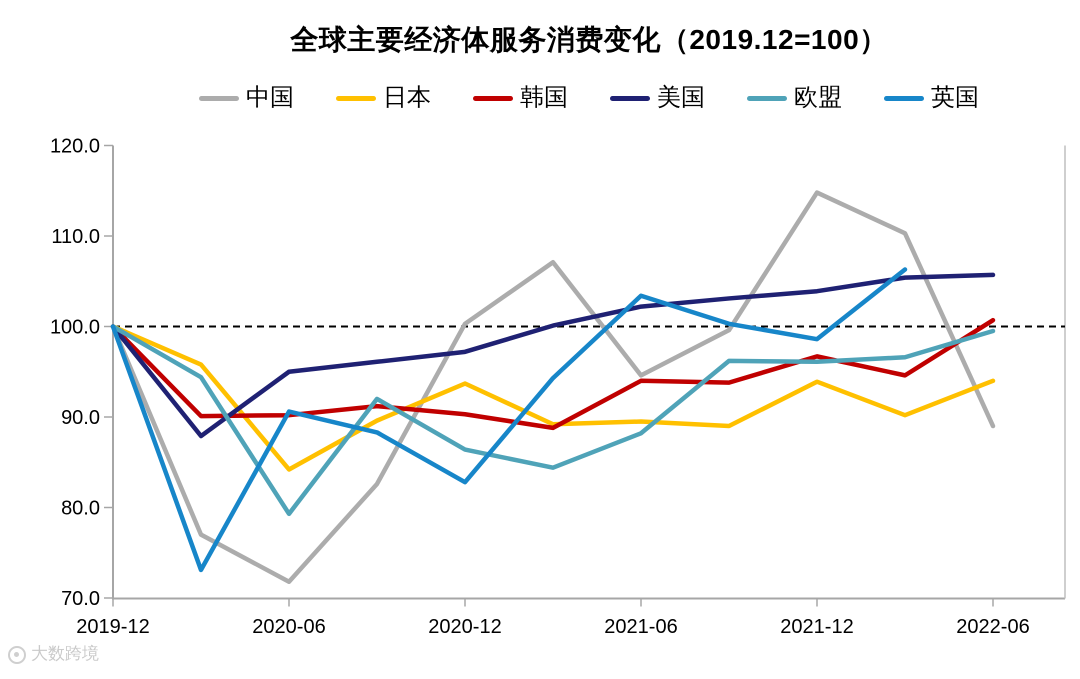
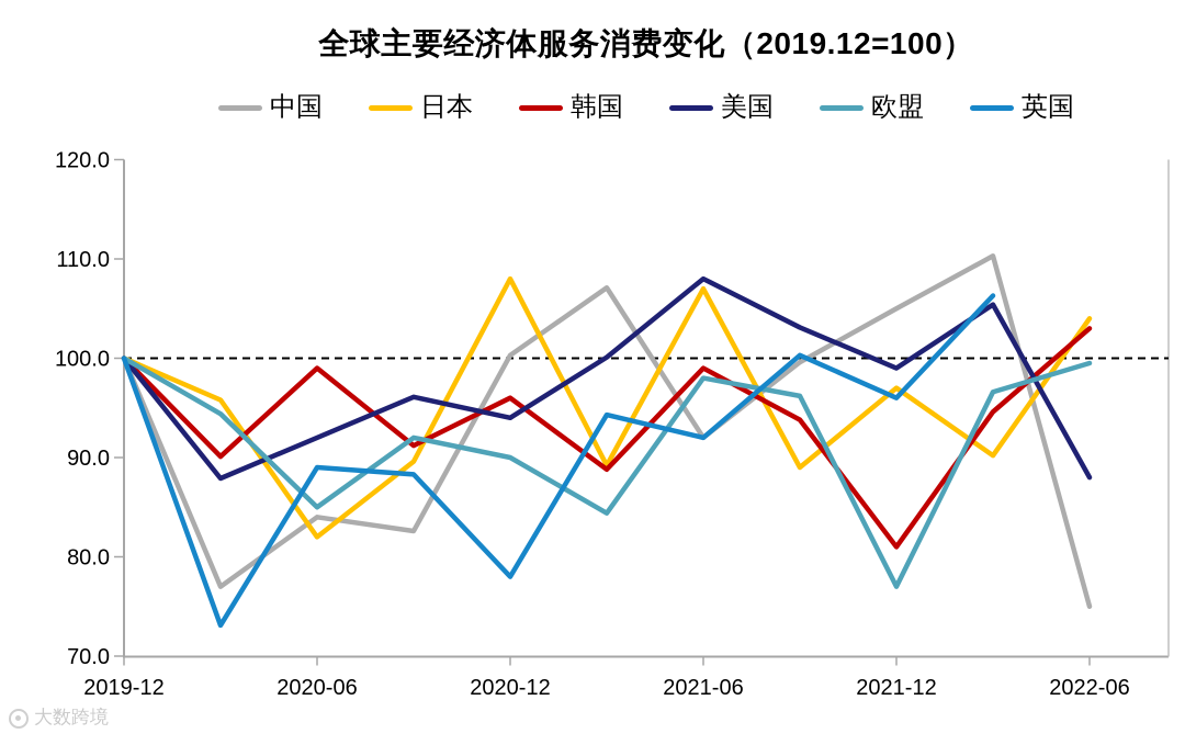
中国/2020-06: 72 -> 84
日本/2020-06: 84 -> 82
韩国/2020-06: 90 -> 99
美国/2020-06: 95 -> 92
欧盟/2020-06: 79 -> 85
英国/2020-06: 91 -> 89
日本/2020-12: 94 -> 108
韩国/2020-12: 90 -> 96
美国/2020-12: 97 -> 94
欧盟/2020-12: 86 -> 90
英国/2020-12: 83 -> 78
中国/2021-06: 95 -> 92
日本/2021-06: 90 -> 107
韩国/2021-06: 94 -> 99
美国/2021-06: 102 -> 108
欧盟/2021-06: 88 -> 98
英国/2021-06: 103 -> 92
中国/2021-12: 115 -> 105
日本/2021-12: 94 -> 97
韩国/2021-12: 97 -> 81
美国/2021-12: 104 -> 99
欧盟/2021-12: 96 -> 77
英国/2021-12: 99 -> 96
中国/2022-06: 89 -> 75
日本/2022-06: 94 -> 104
韩国/2022-06: 101 -> 103
美国/2022-06: 106 -> 88
